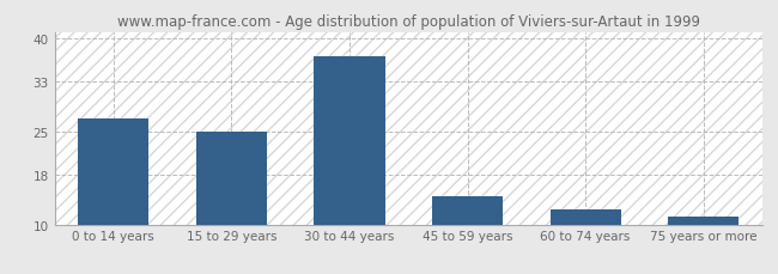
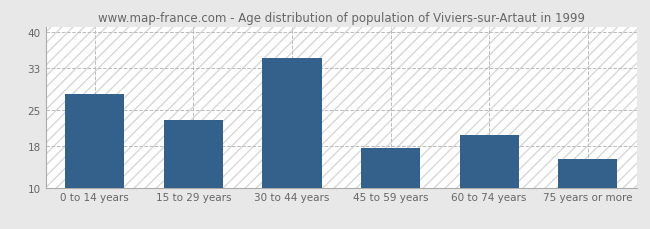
0 to 14 years: 27.0 -> 28.0
15 to 29 years: 25.0 -> 23.0
30 to 44 years: 37.0 -> 35.0
45 to 59 years: 14.5 -> 17.6
60 to 74 years: 12.5 -> 20.2
75 years or more: 11.2 -> 15.6
